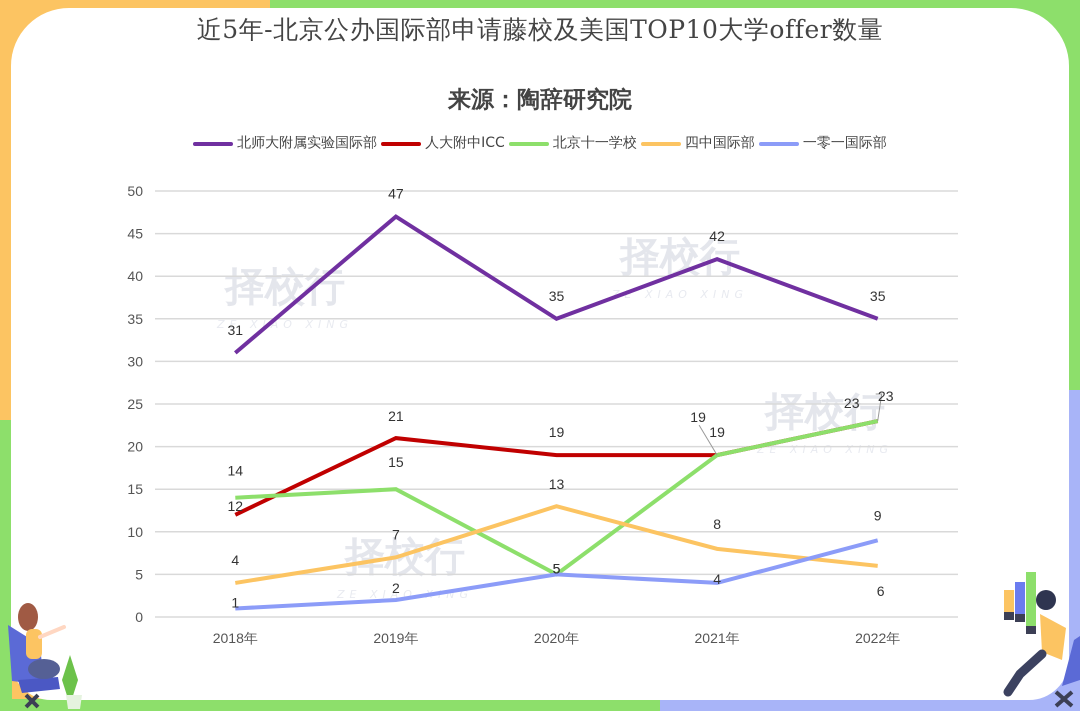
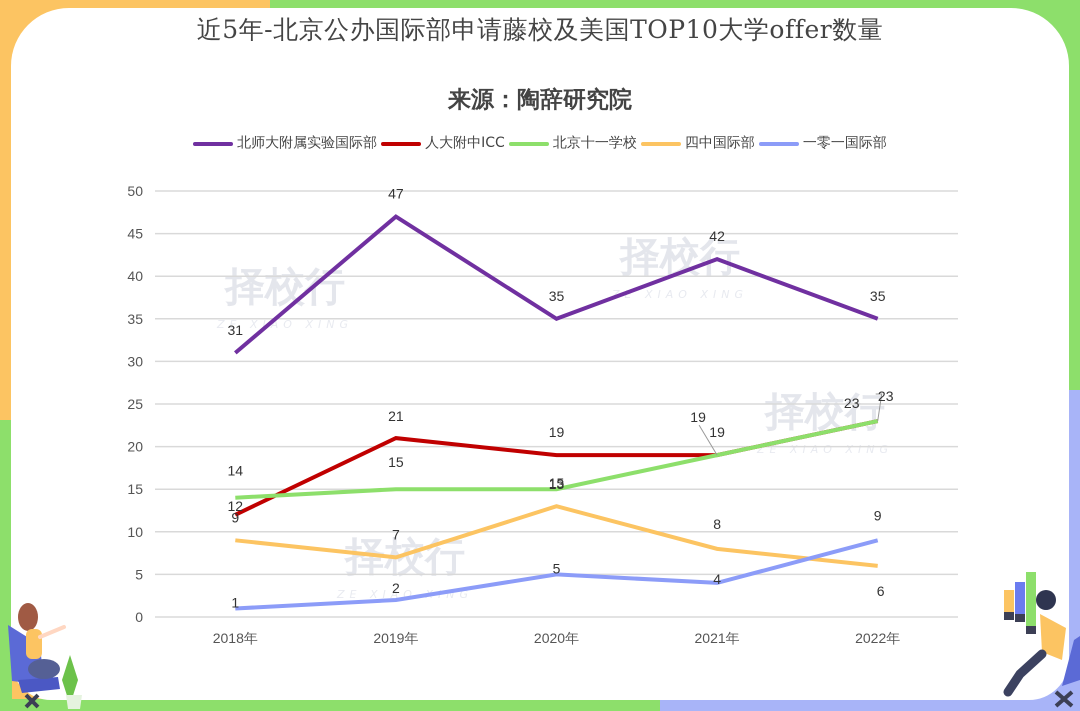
四中国际部/2018年: 4 -> 9
北京十一学校/2020年: 5 -> 15
